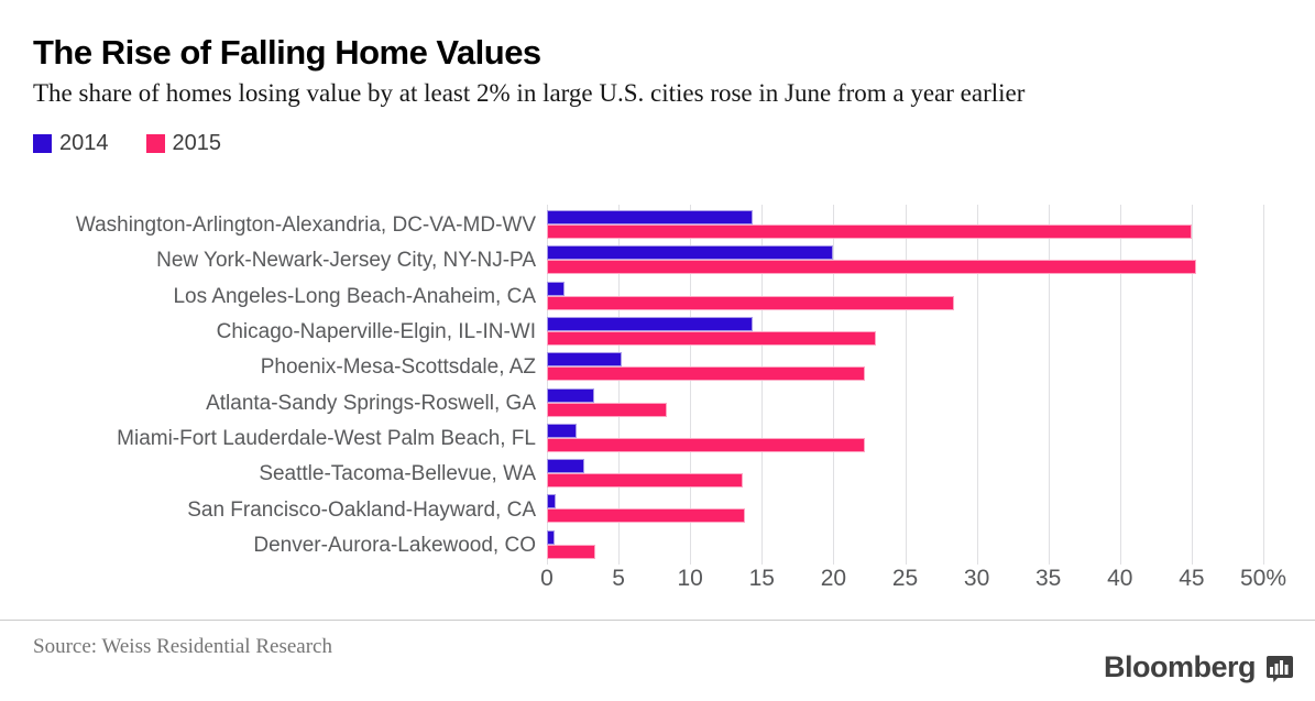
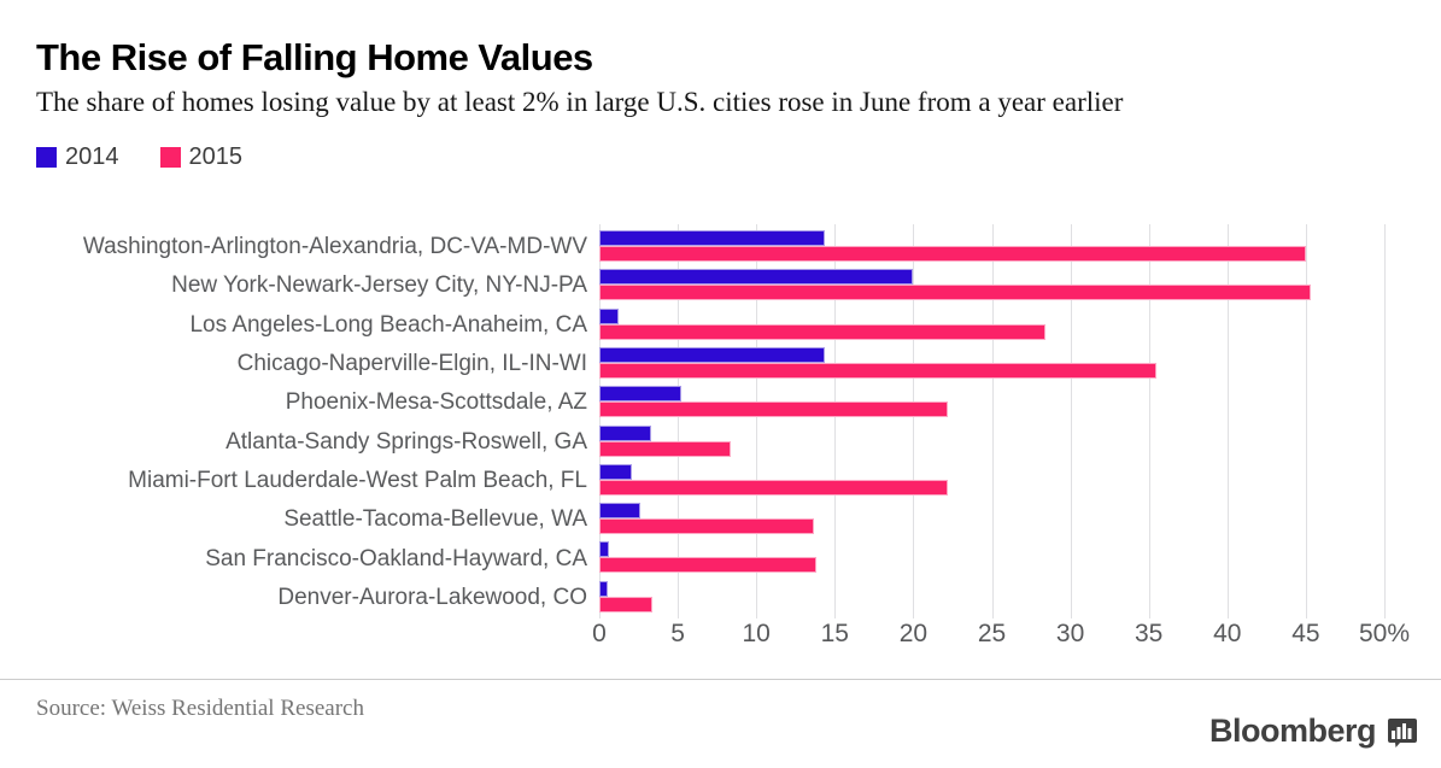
2015/Chicago-Naperville-Elgin, IL-IN-WI: 23.0% -> 35.5%
